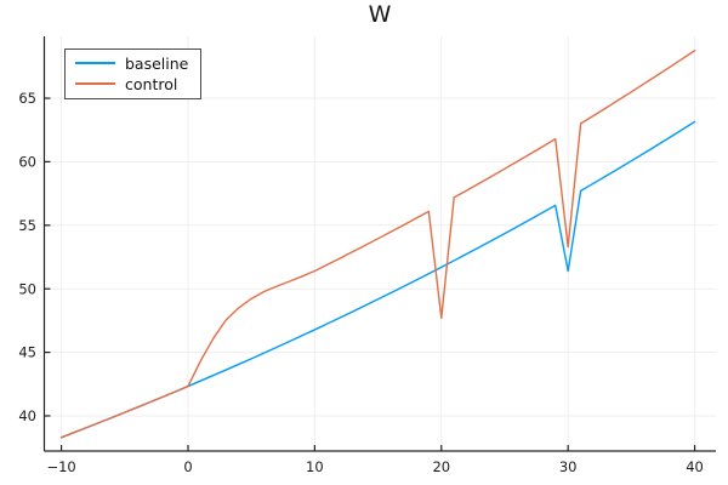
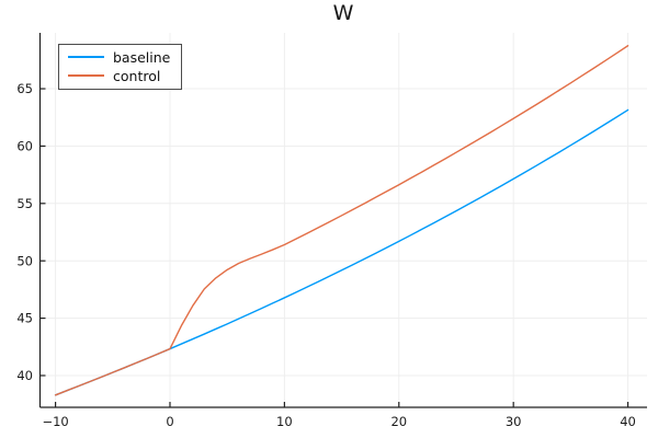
control/20: 47.7 -> 56.6
baseline/30: 51.4 -> 57.1
control/30: 53.3 -> 62.4
